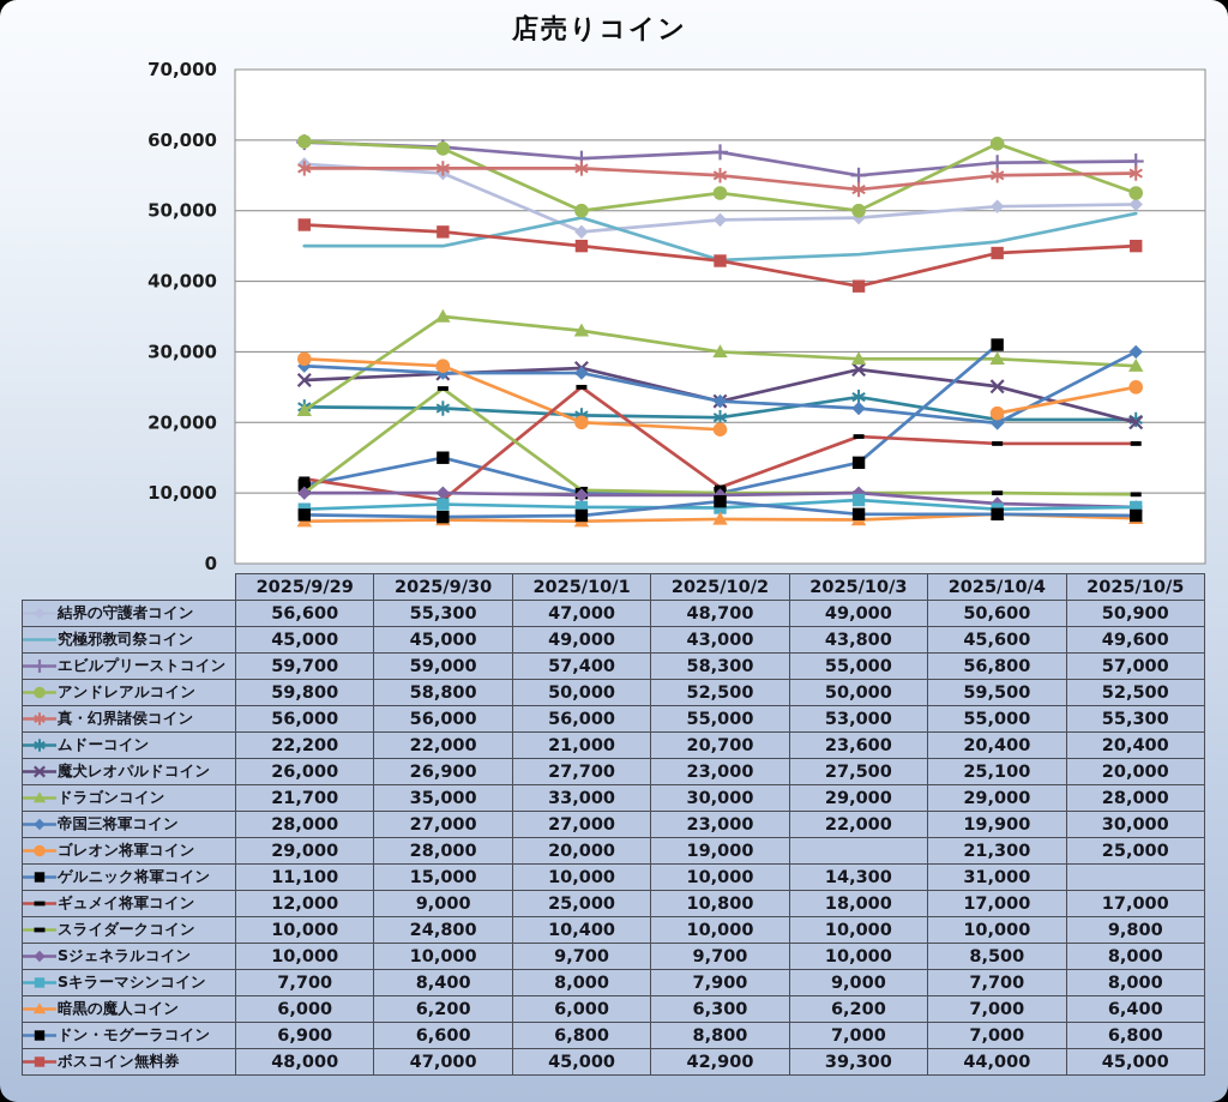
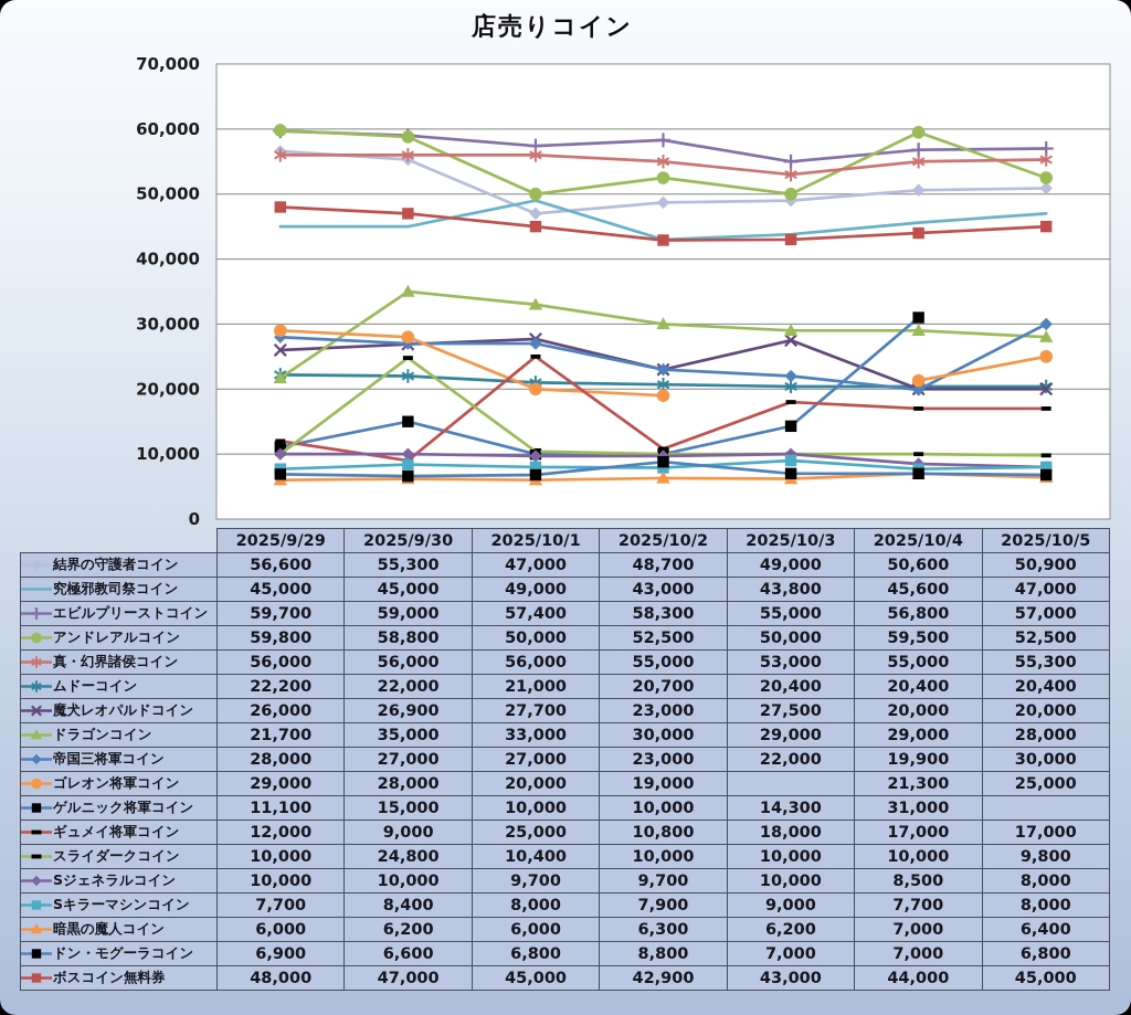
ムドーコイン/2025/10/3: 23,600 -> 20,400
ボスコイン無料券/2025/10/3: 39,300 -> 43,000
魔犬レオパルドコイン/2025/10/4: 25,100 -> 20,000
究極邪教司祭コイン/2025/10/5: 49,600 -> 47,000
